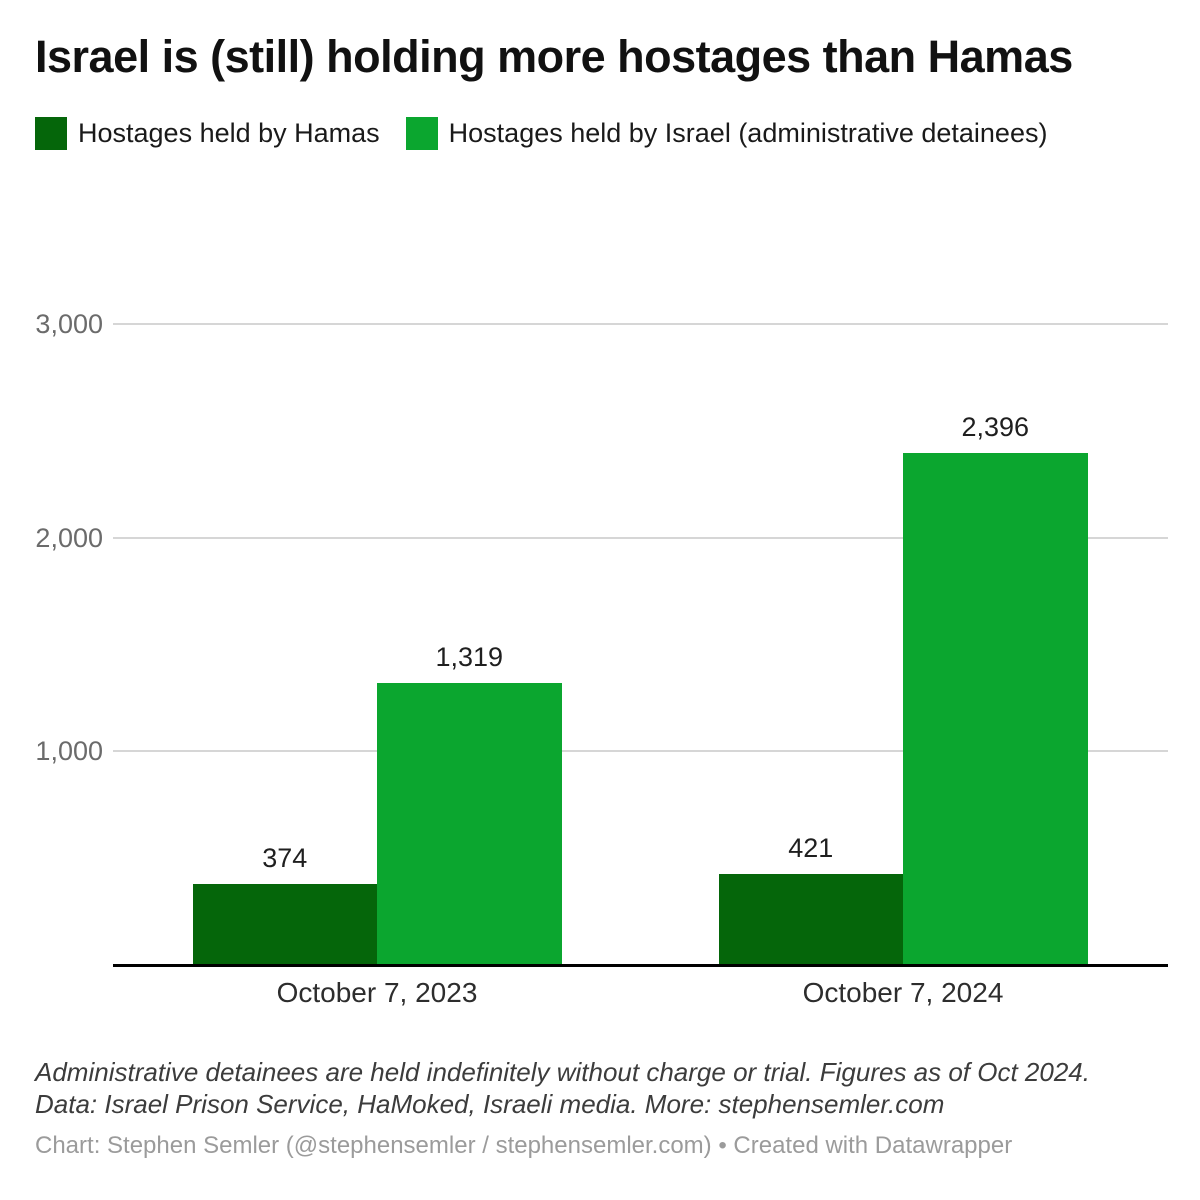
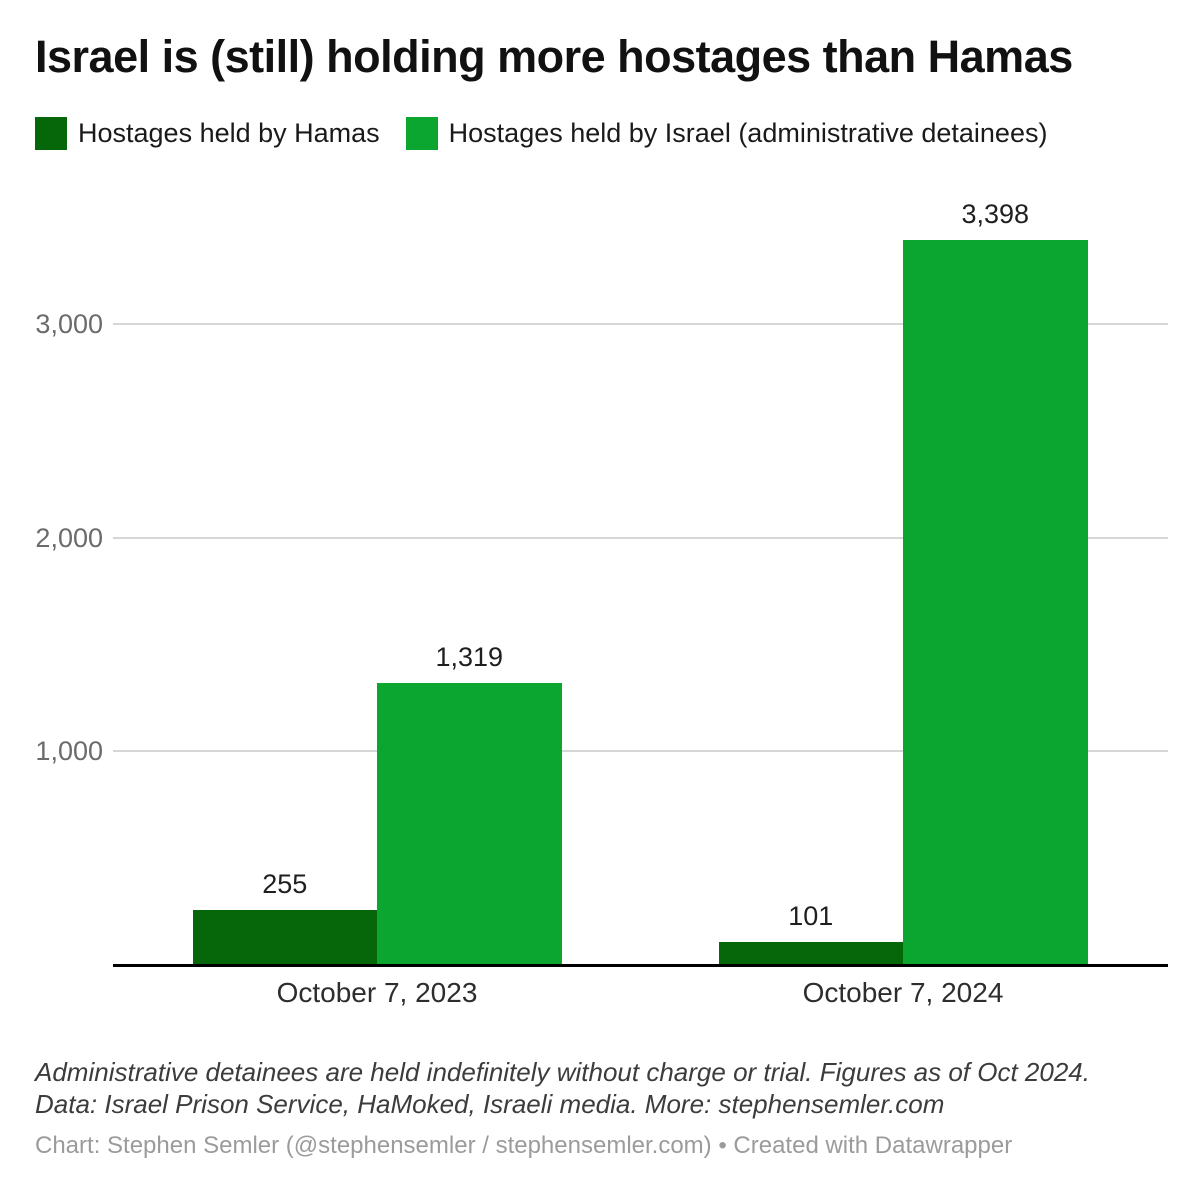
Hostages held by Hamas/October 7, 2023: 374 -> 255
Hostages held by Hamas/October 7, 2024: 421 -> 101
Hostages held by Israel (administrative detainees)/October 7, 2024: 2,396 -> 3,398
